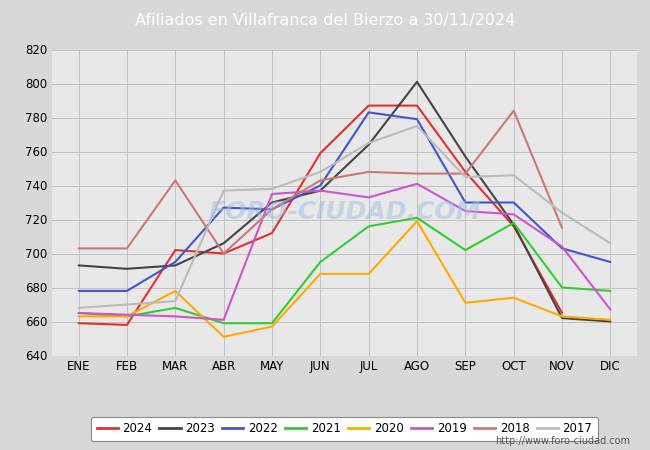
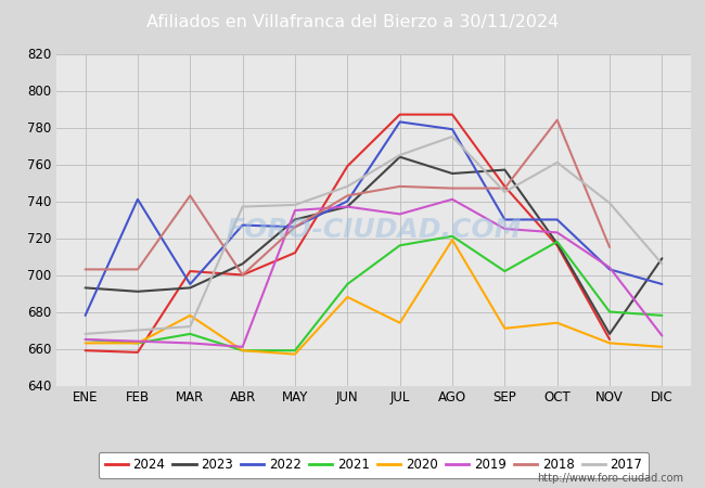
2022/FEB: 678 -> 741
2020/ABR: 651 -> 659
2020/JUL: 688 -> 674
2023/AGO: 801 -> 755
2017/OCT: 746 -> 761
2023/NOV: 662 -> 668
2017/NOV: 724 -> 739
2023/DIC: 660 -> 709
